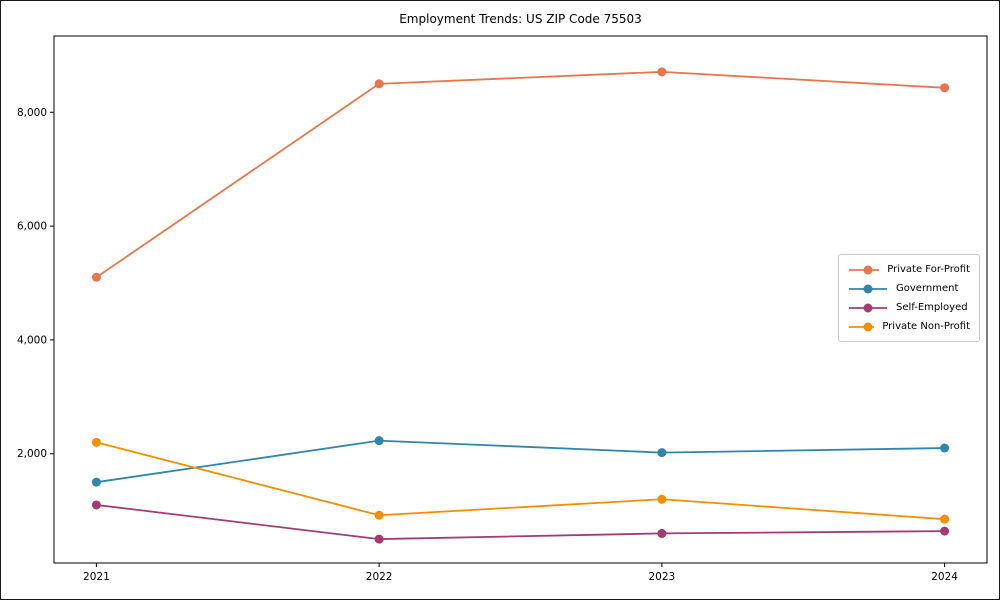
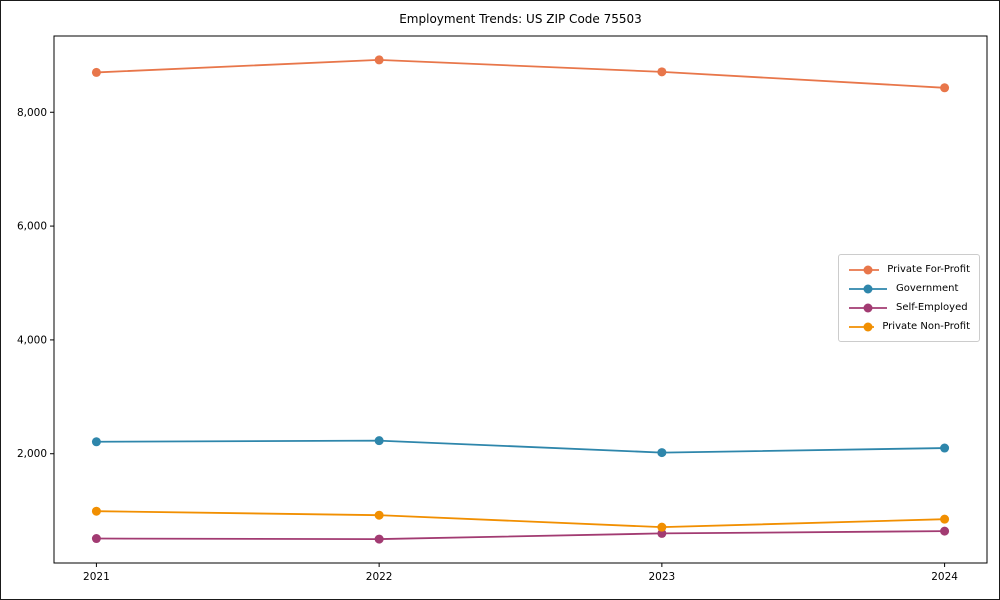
Private For-Profit/2021: 5100 -> 8700
Government/2021: 1500 -> 2200
Self-Employed/2021: 1100 -> 500
Private Non-Profit/2021: 2200 -> 1000
Private For-Profit/2022: 8500 -> 8900
Private Non-Profit/2023: 1200 -> 700
